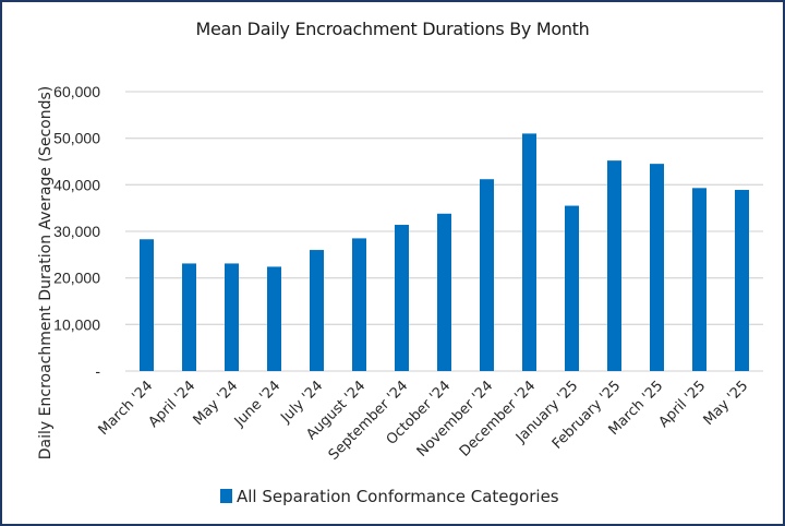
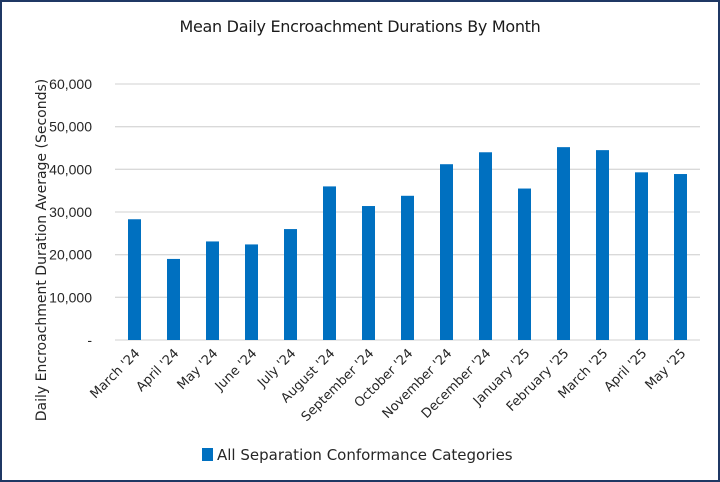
April '24: 23000 -> 19000
August '24: 28000 -> 36000
December '24: 51000 -> 44000
